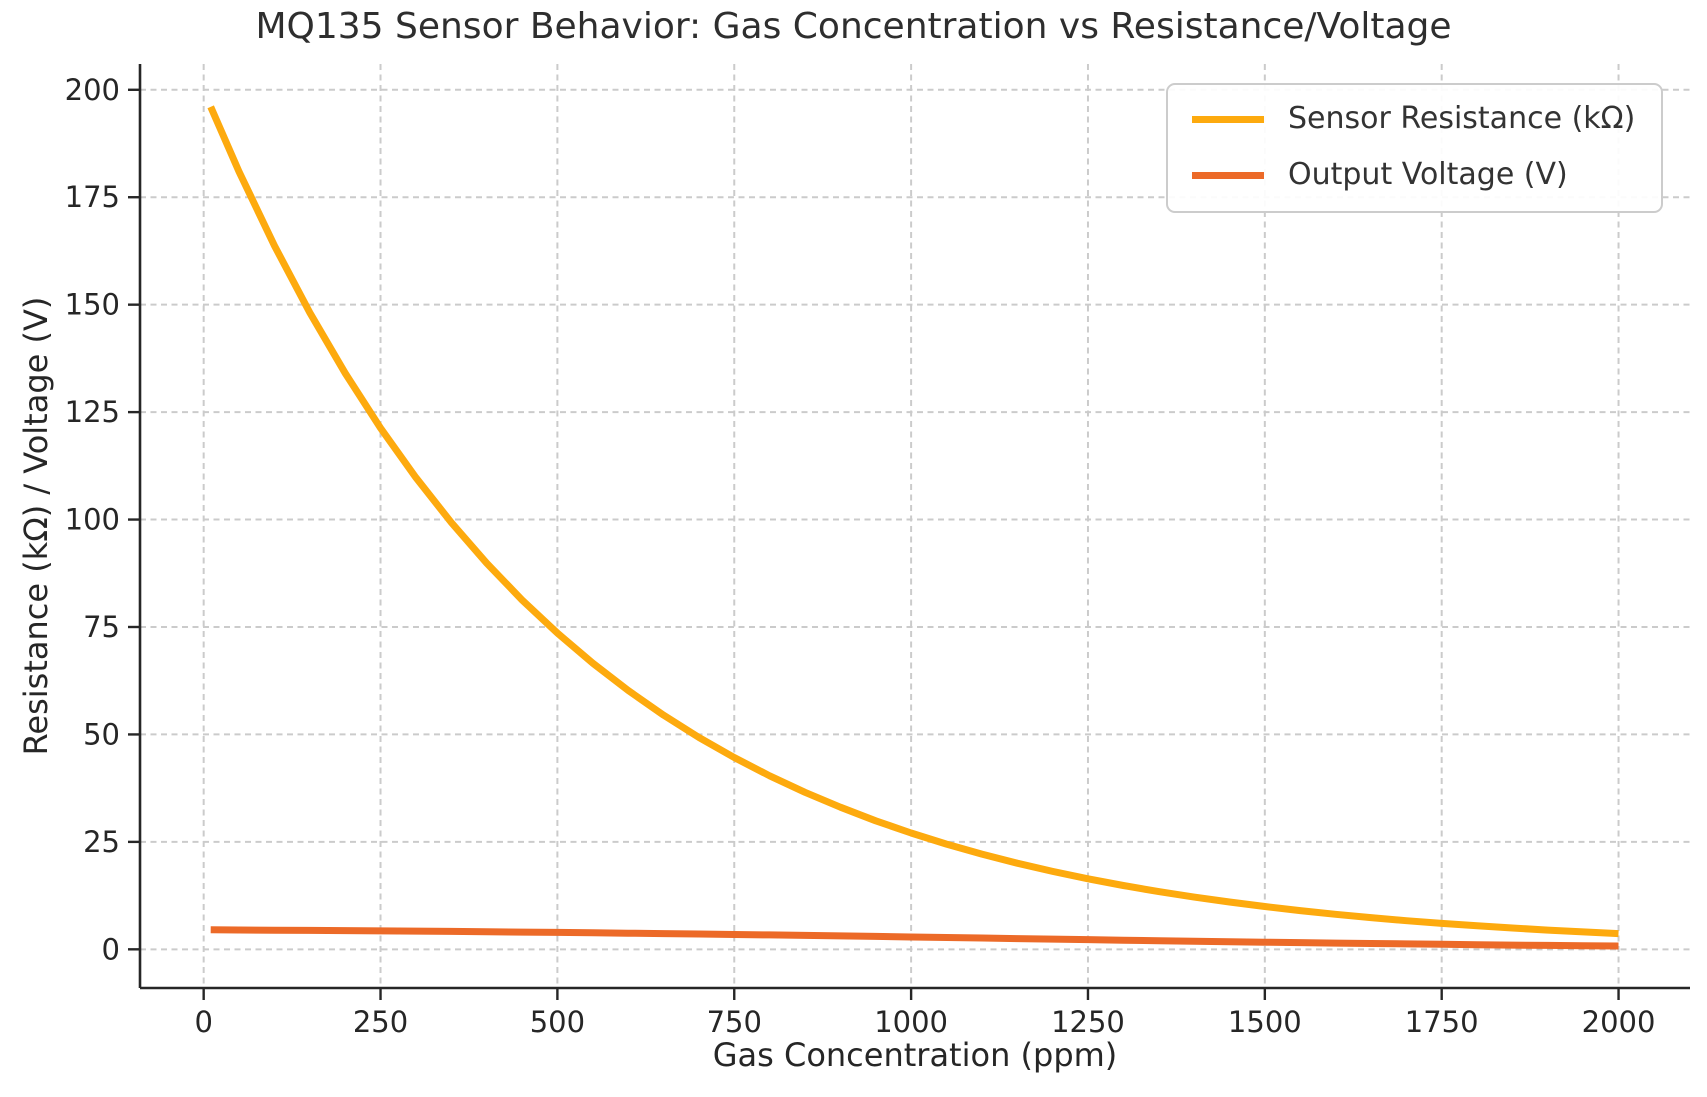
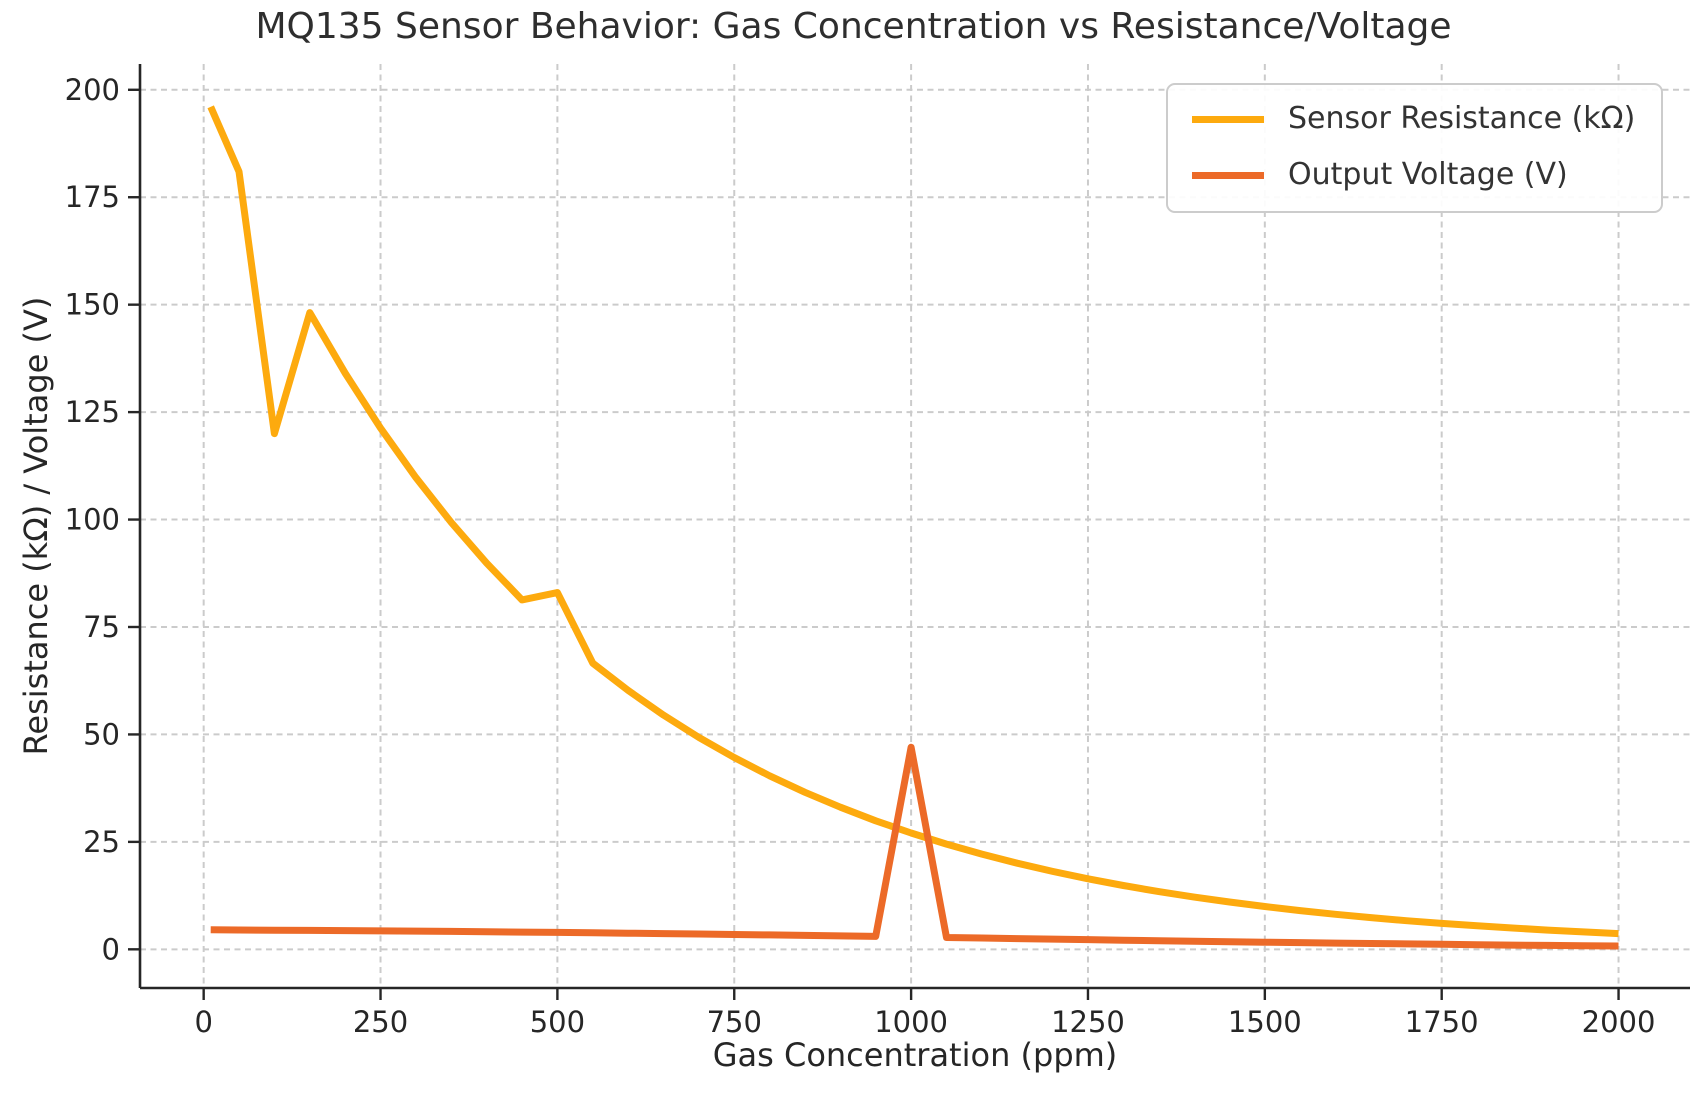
Sensor Resistance (kΩ)/100: 164 -> 120
Sensor Resistance (kΩ)/500: 74 -> 83
Output Voltage (V)/1000: 3 -> 47
